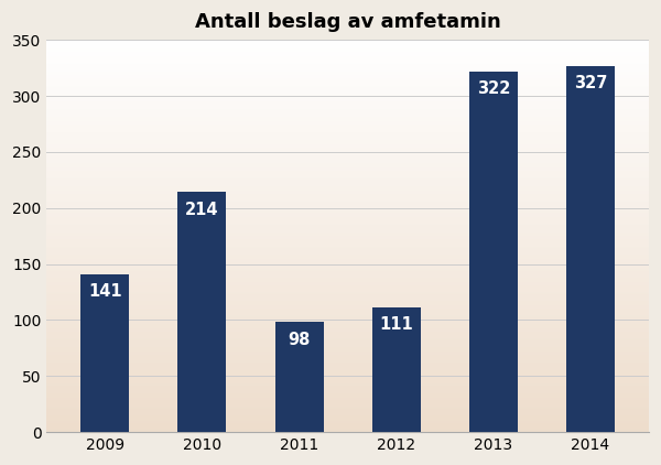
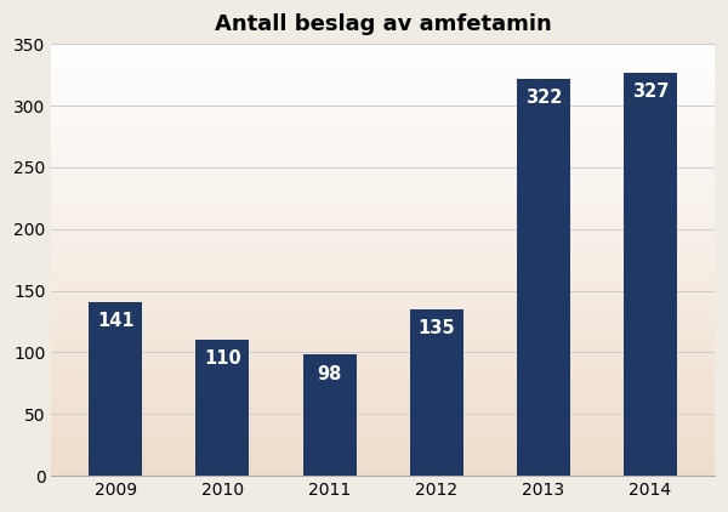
2010: 214 -> 110
2012: 111 -> 135
